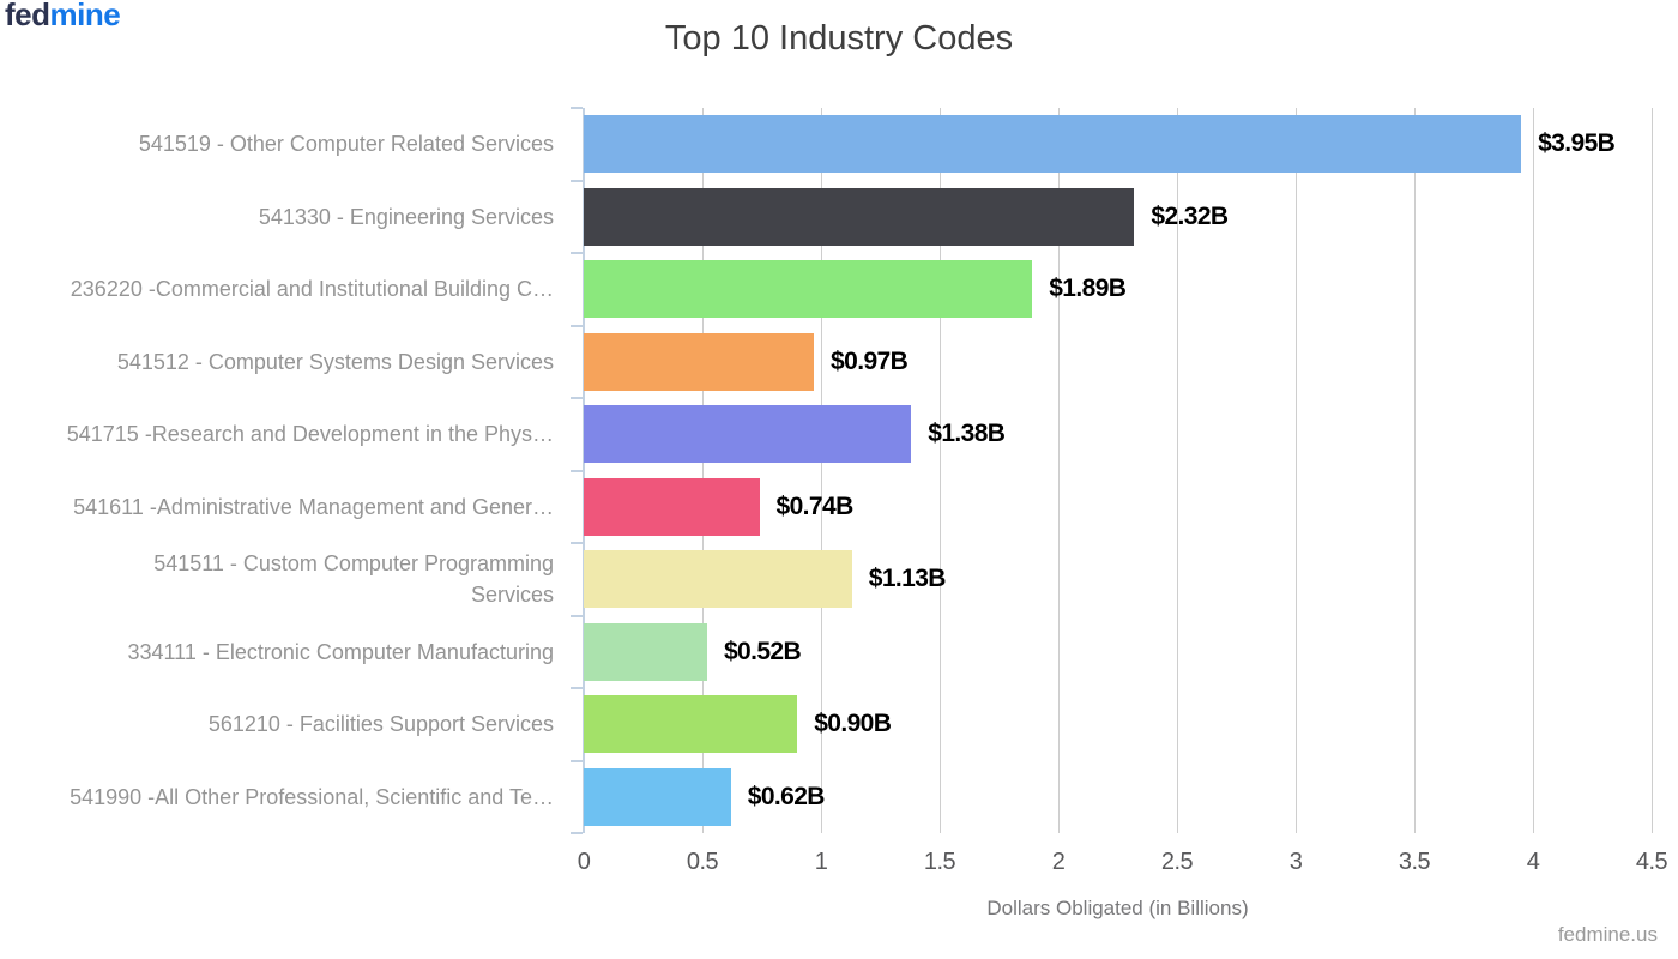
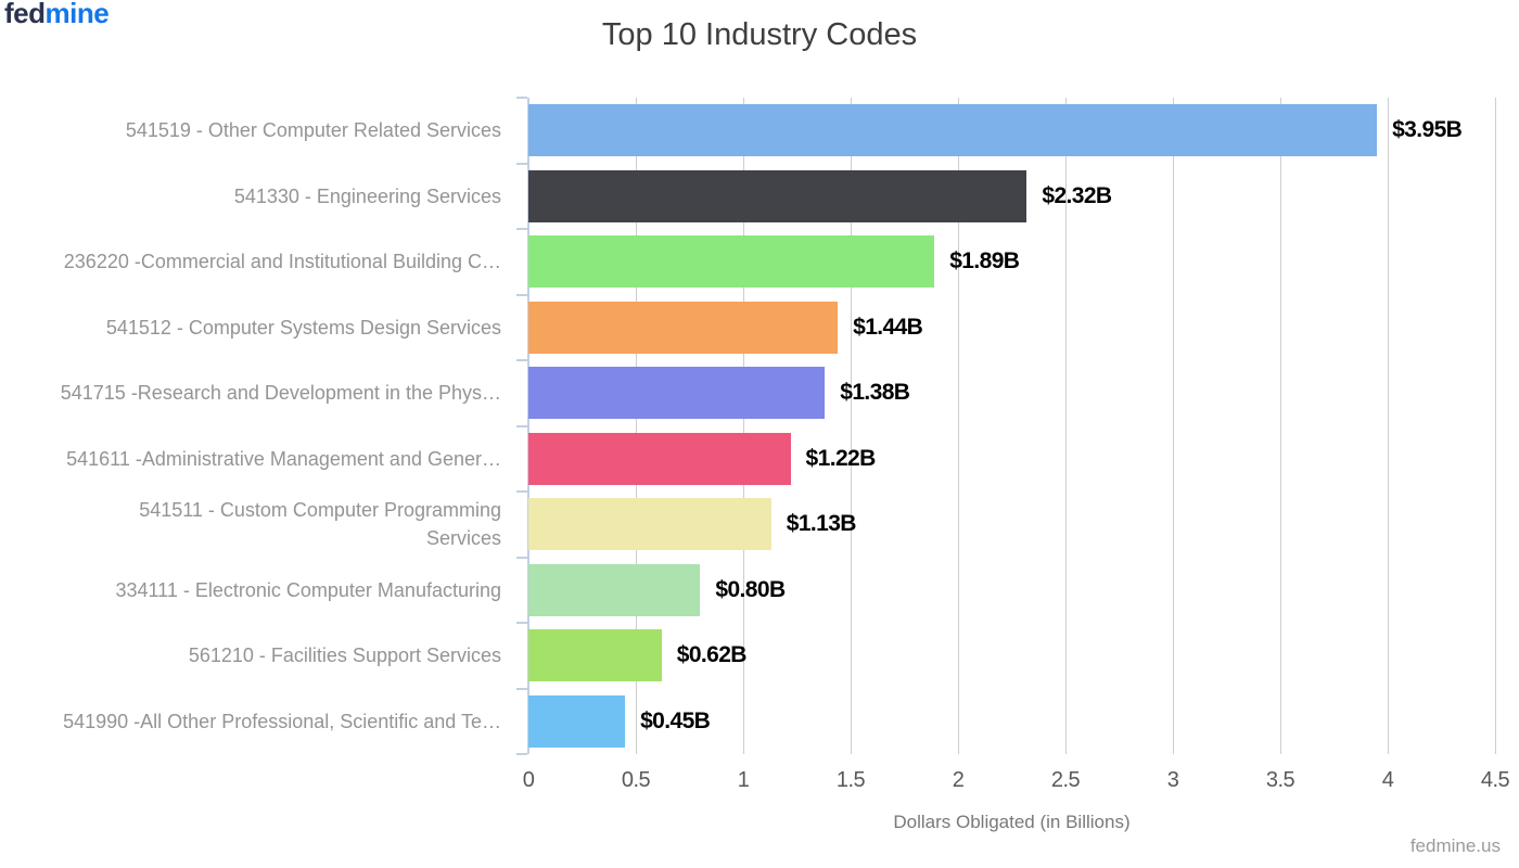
541512 - Computer Systems Design Services: $0.97B -> $1.44B
541611 -Administrative Management and Gener…: $0.74B -> $1.22B
334111 - Electronic Computer Manufacturing: $0.52B -> $0.80B
561210 - Facilities Support Services: $0.90B -> $0.62B
541990 -All Other Professional, Scientific and Te…: $0.62B -> $0.45B
